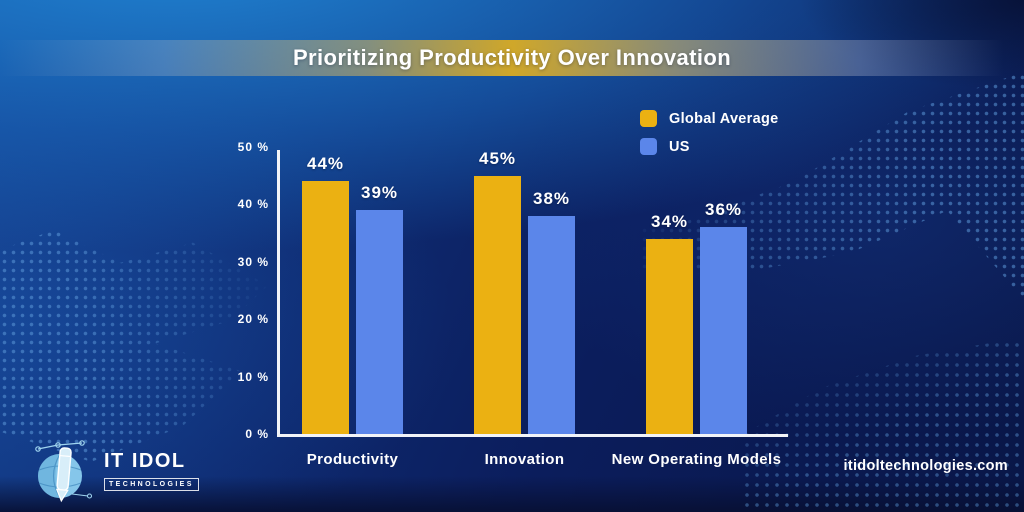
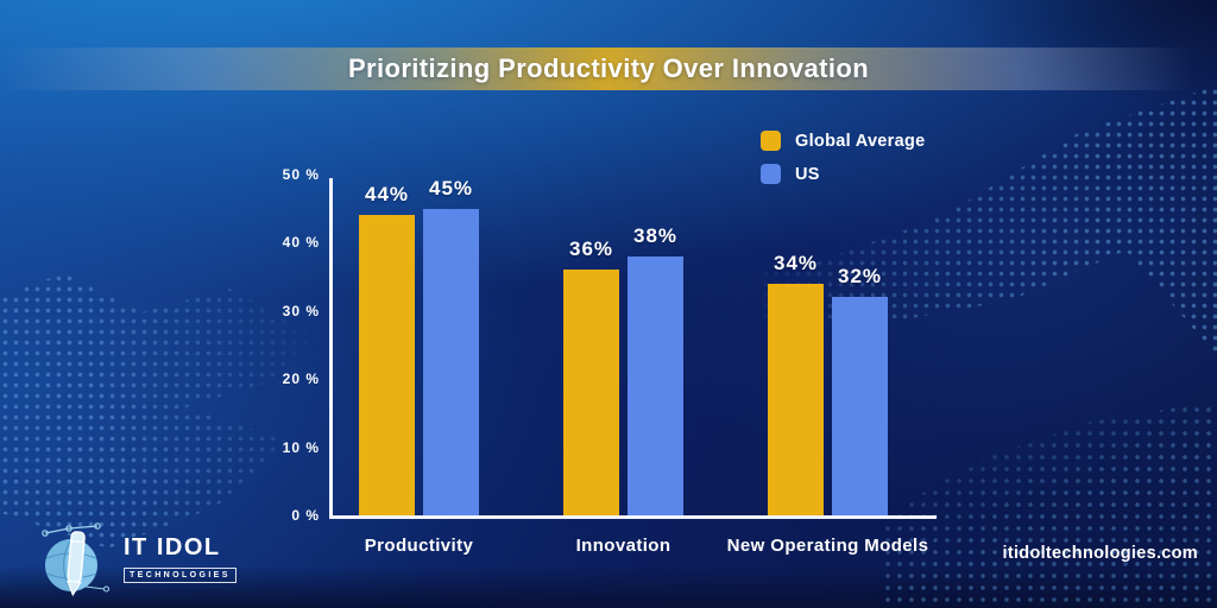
US/Productivity: 39% -> 45%
Global Average/Innovation: 45% -> 36%
US/New Operating Models: 36% -> 32%
